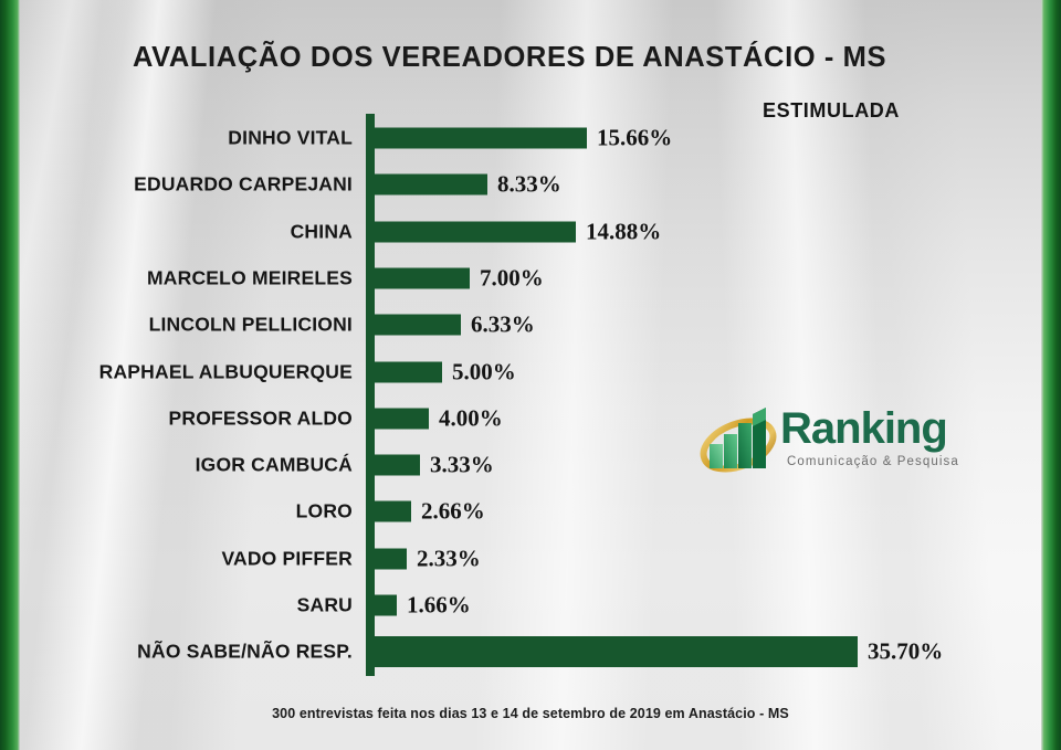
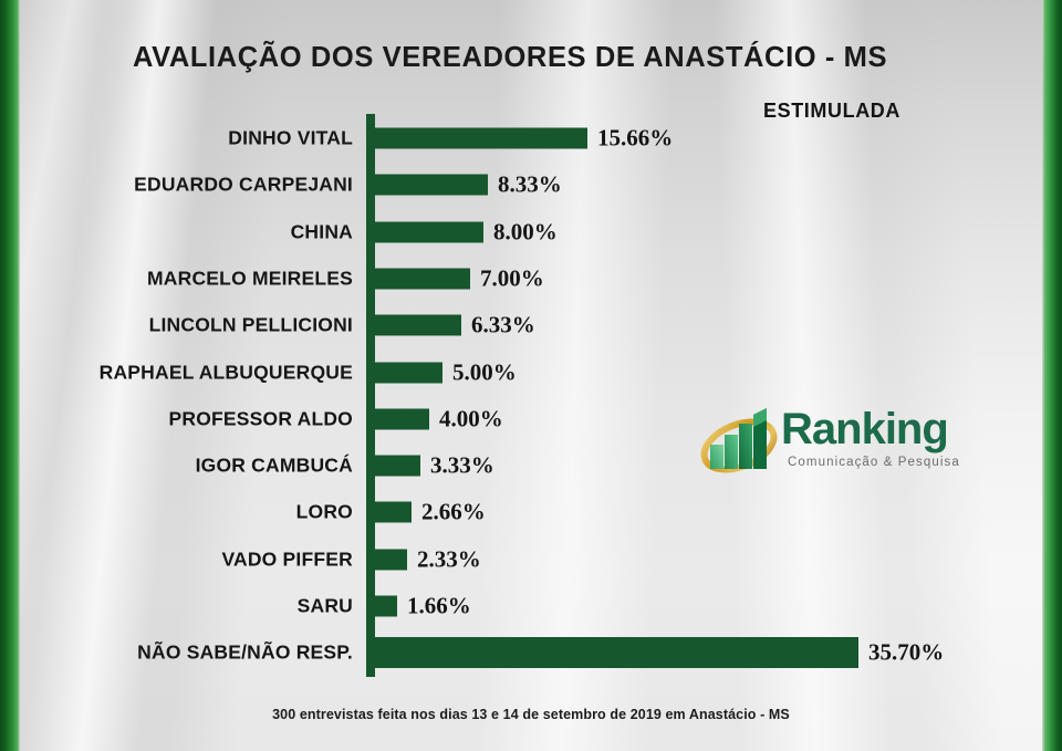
CHINA: 14.88% -> 8.00%
